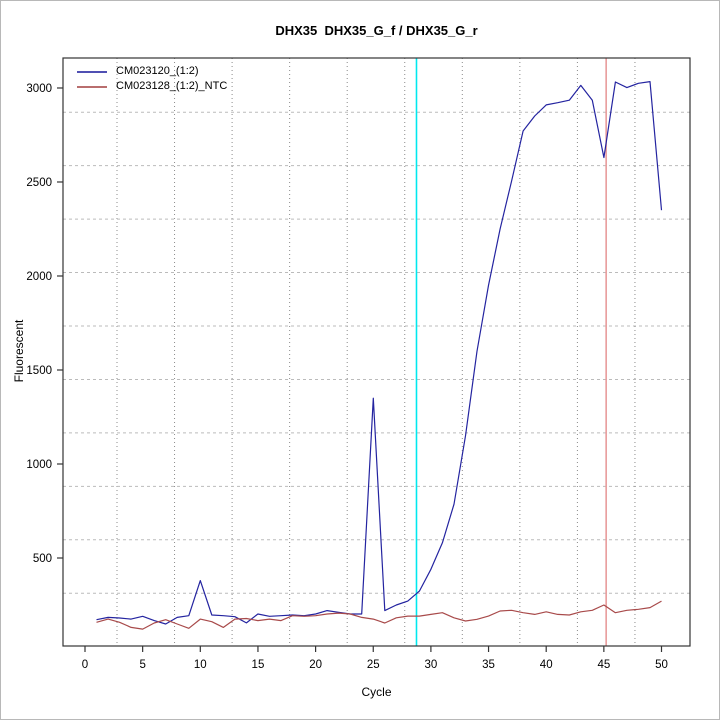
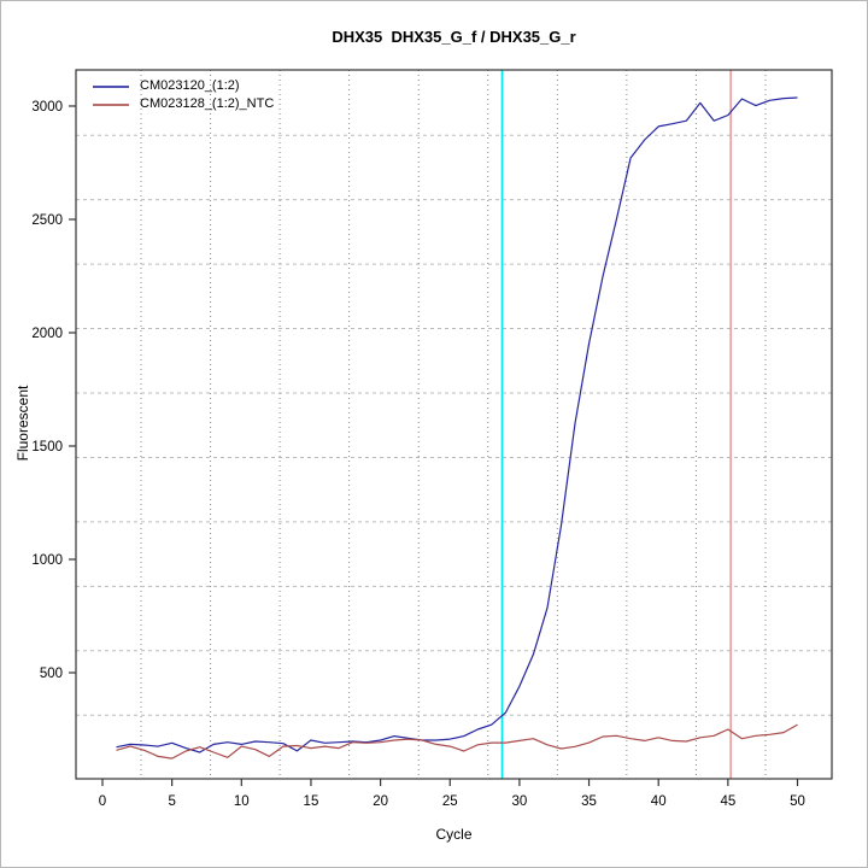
CM023120_(1:2)/10: 380 -> 180
CM023120_(1:2)/25: 1350 -> 210
CM023120_(1:2)/45: 2630 -> 2960
CM023120_(1:2)/50: 2350 -> 3040
